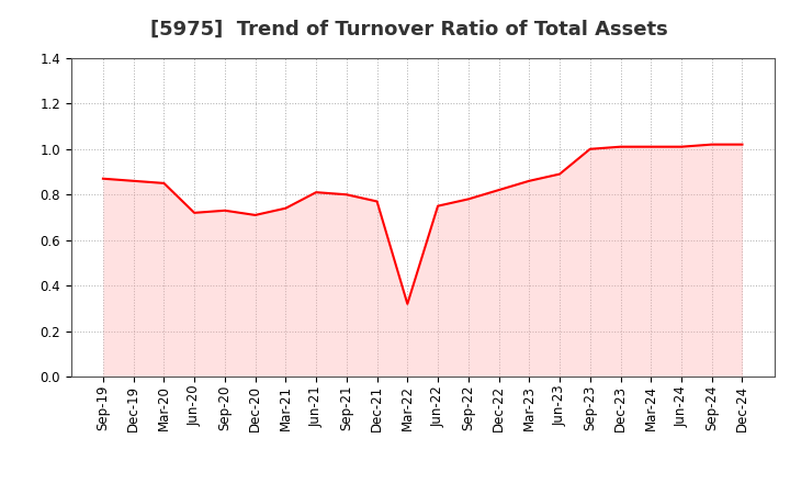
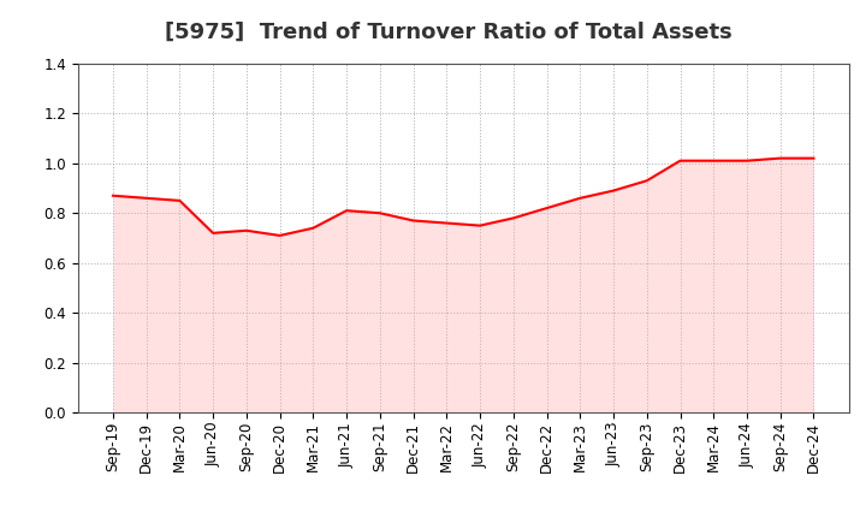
Mar-22: 0.32 -> 0.76
Sep-23: 1.00 -> 0.93
